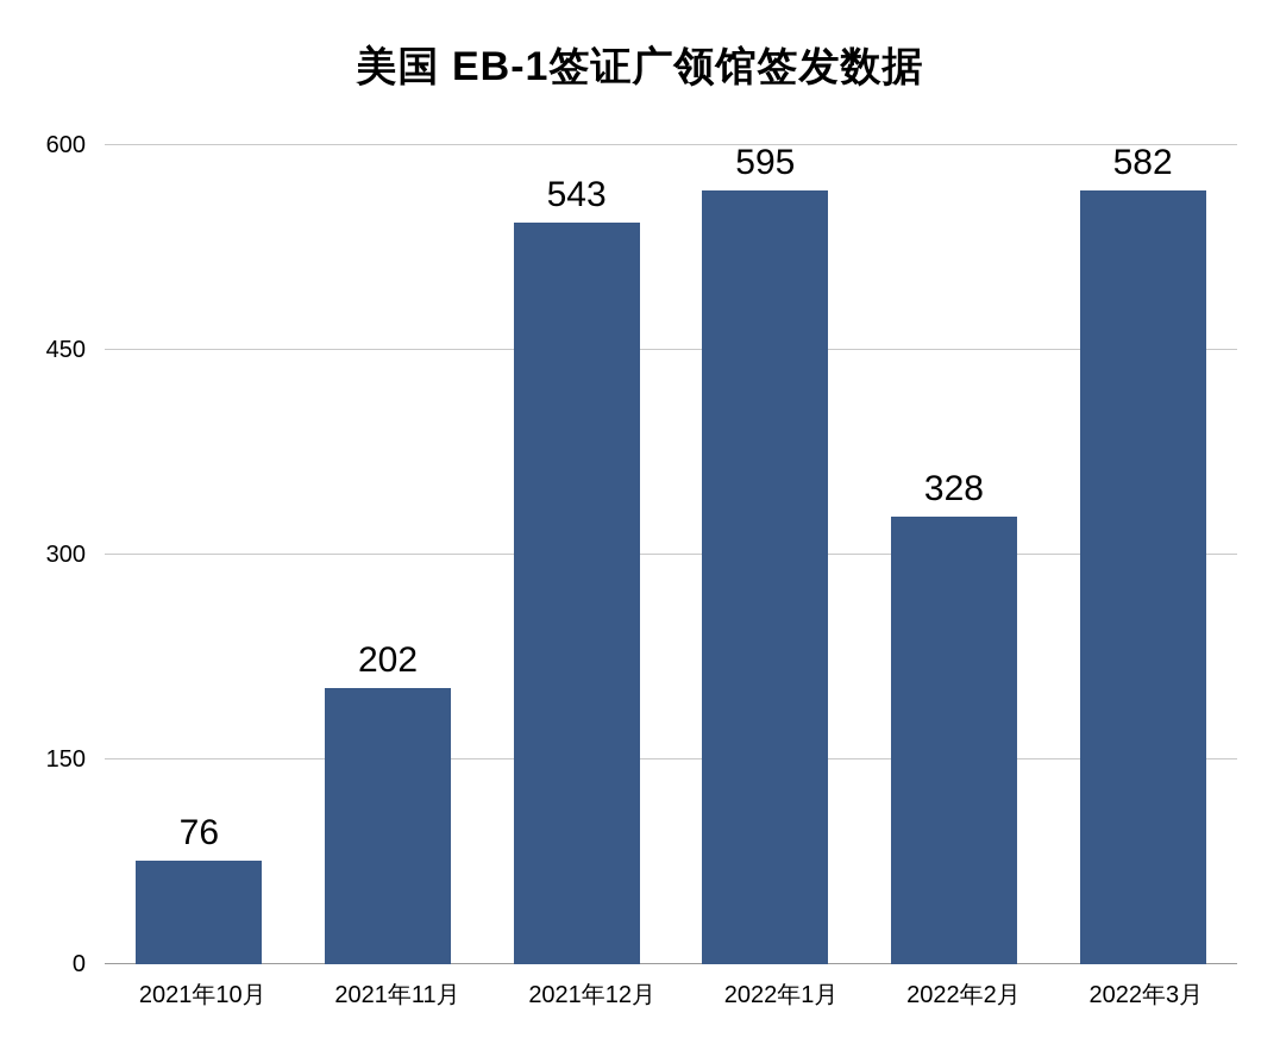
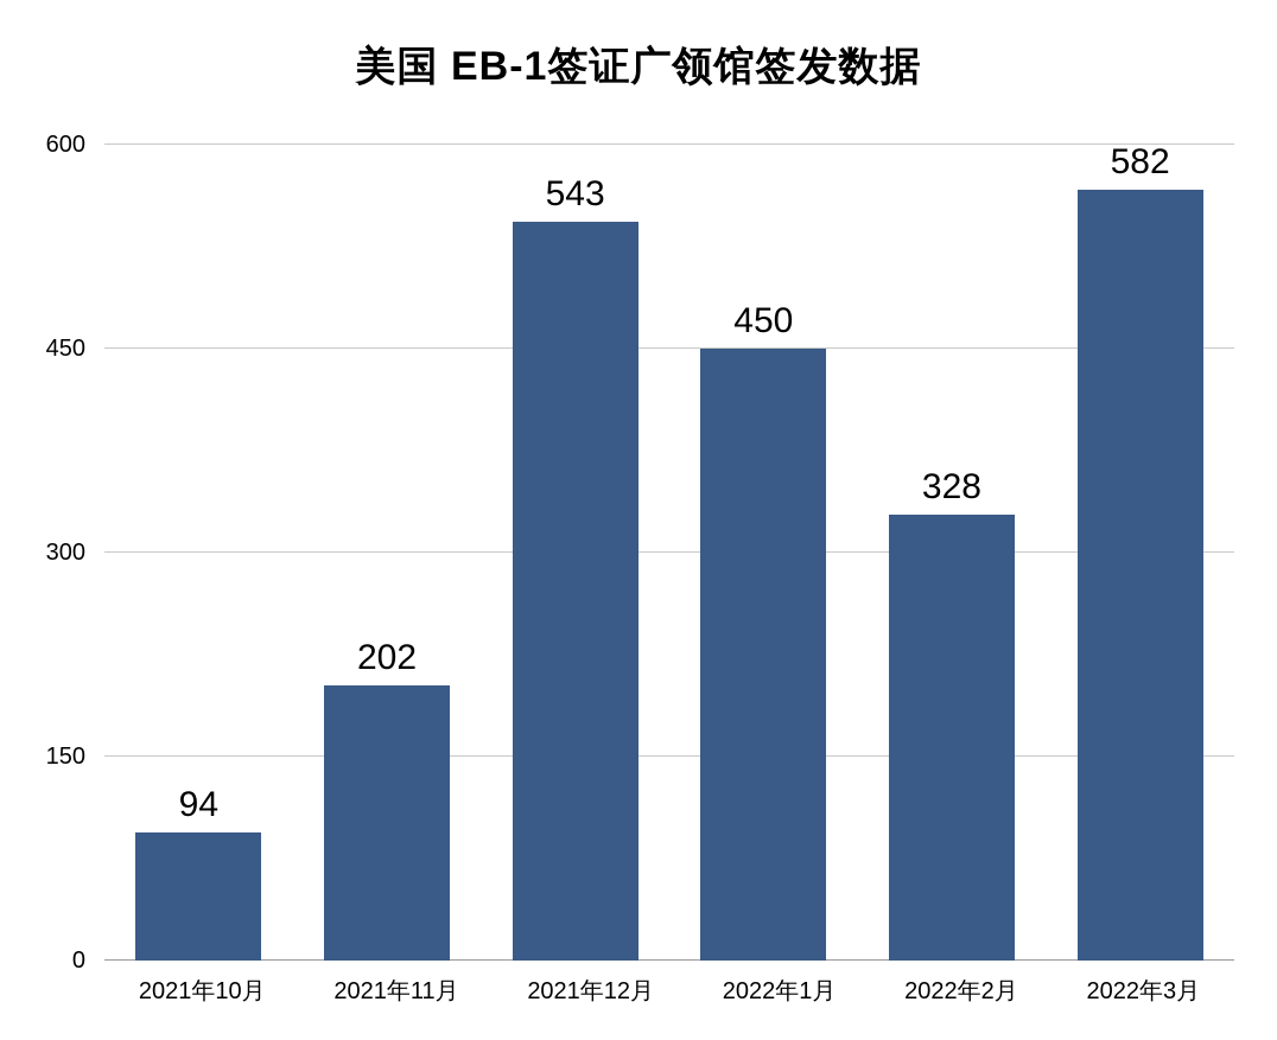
2021年10月: 76 -> 94
2022年1月: 595 -> 450
